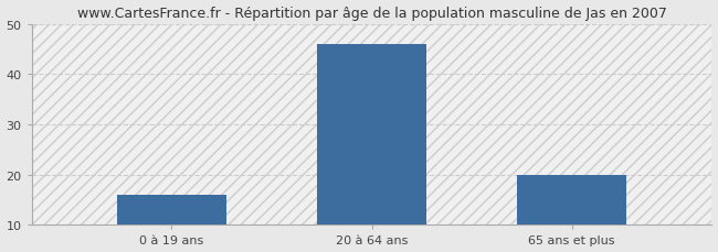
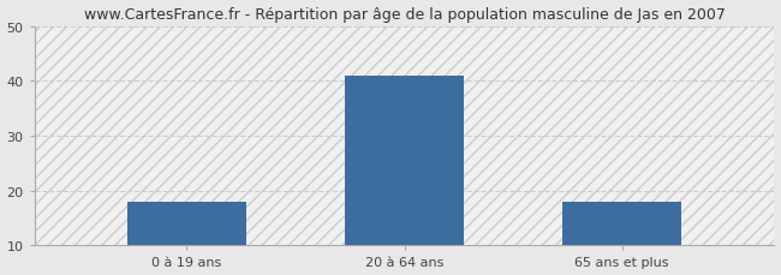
0 à 19 ans: 16 -> 18
20 à 64 ans: 46 -> 41
65 ans et plus: 20 -> 18
